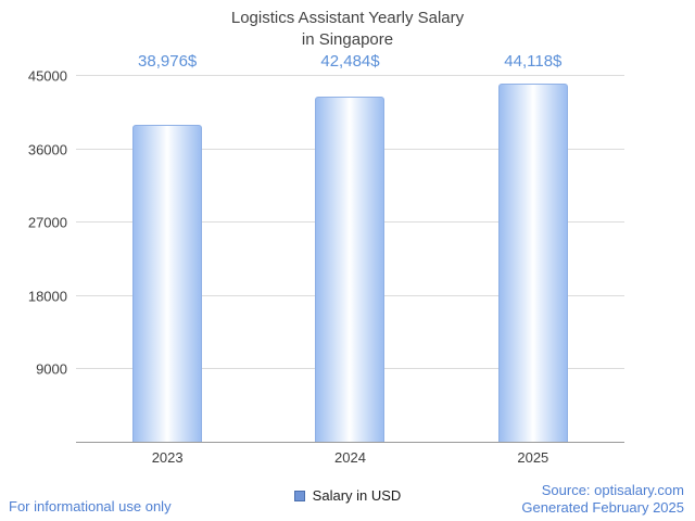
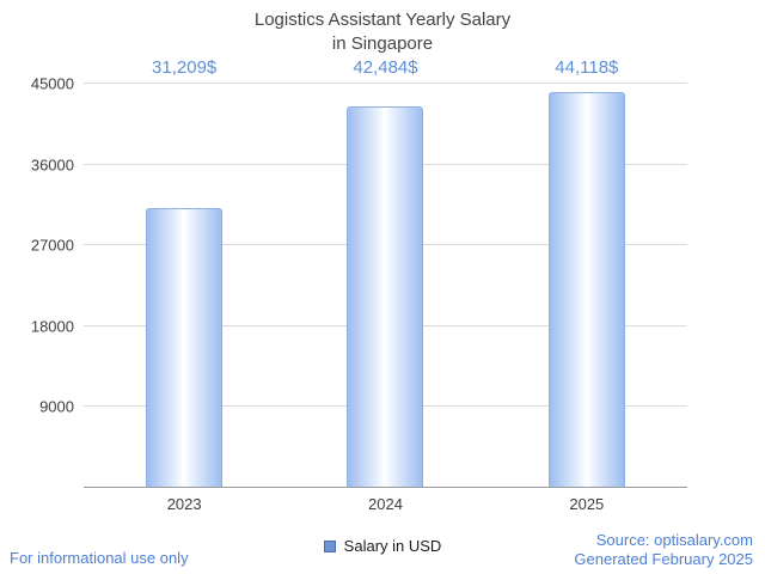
2023: 38,976 -> 31,209
